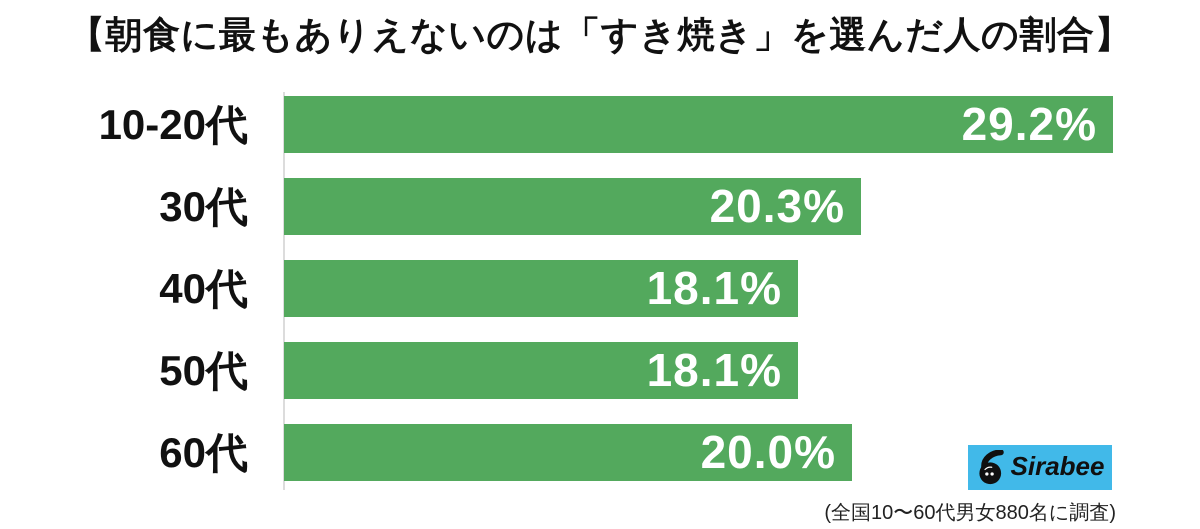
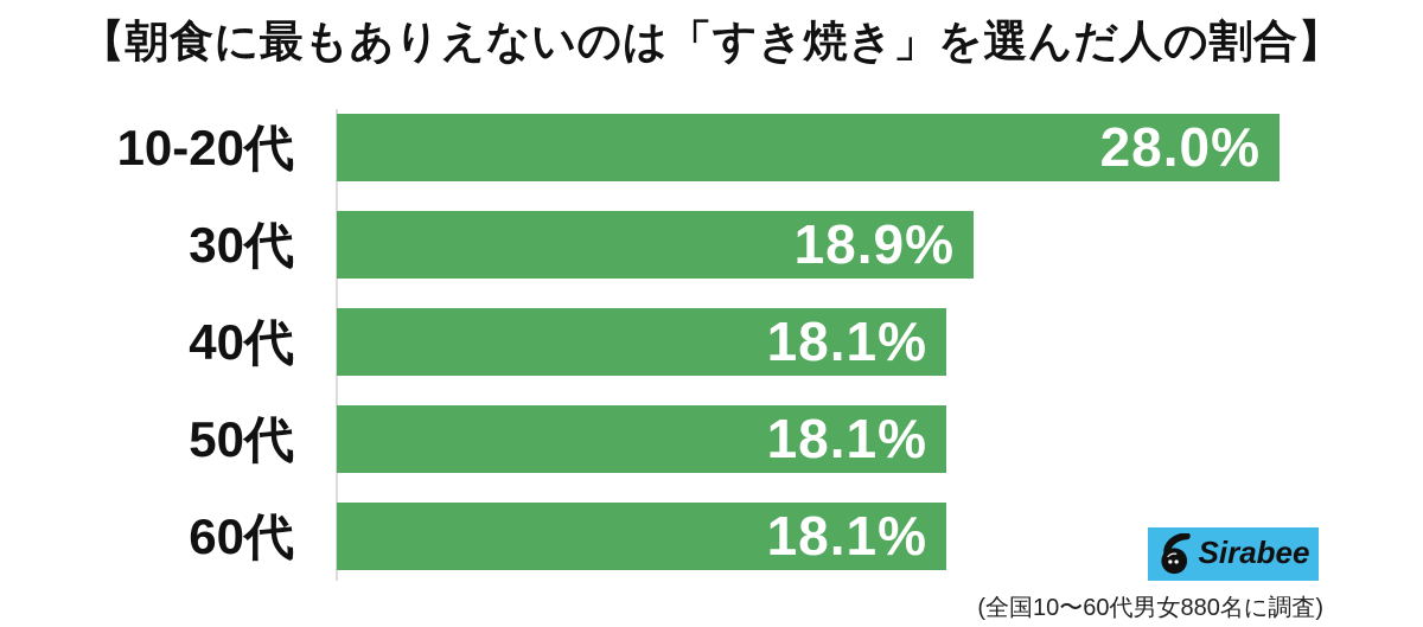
10-20代: 29.2% -> 28.0%
30代: 20.3% -> 18.9%
60代: 20.0% -> 18.1%
